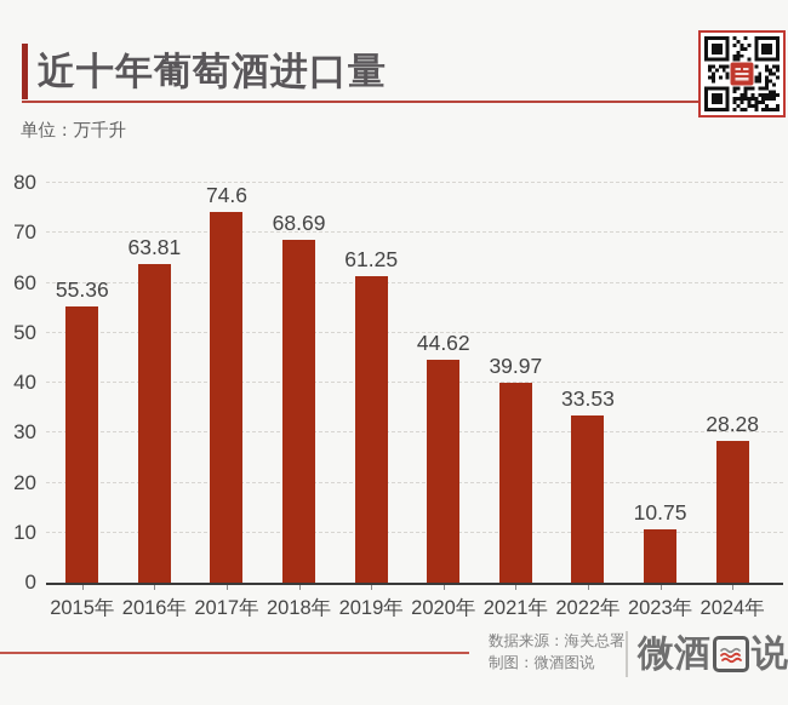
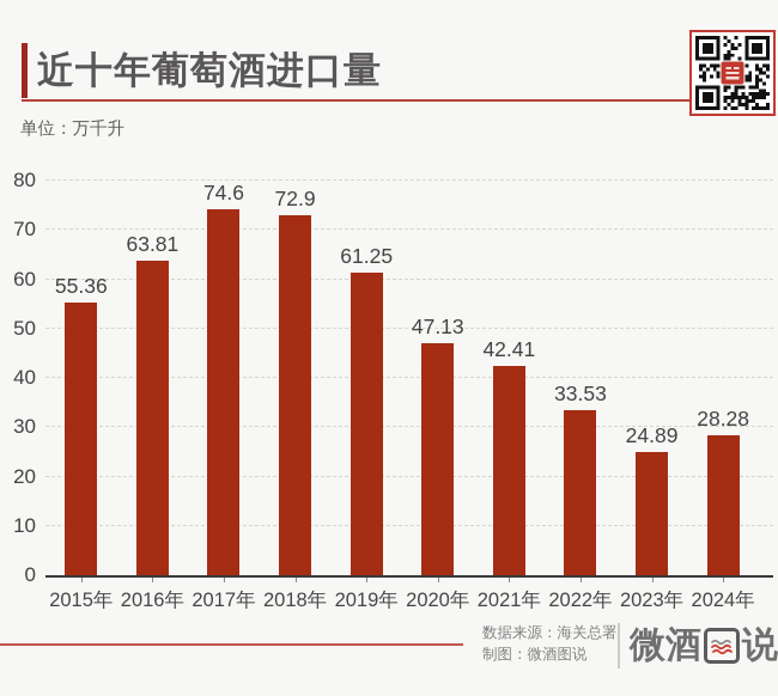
2018年: 68.69 -> 72.9
2020年: 44.62 -> 47.13
2021年: 39.97 -> 42.41
2023年: 10.75 -> 24.89
